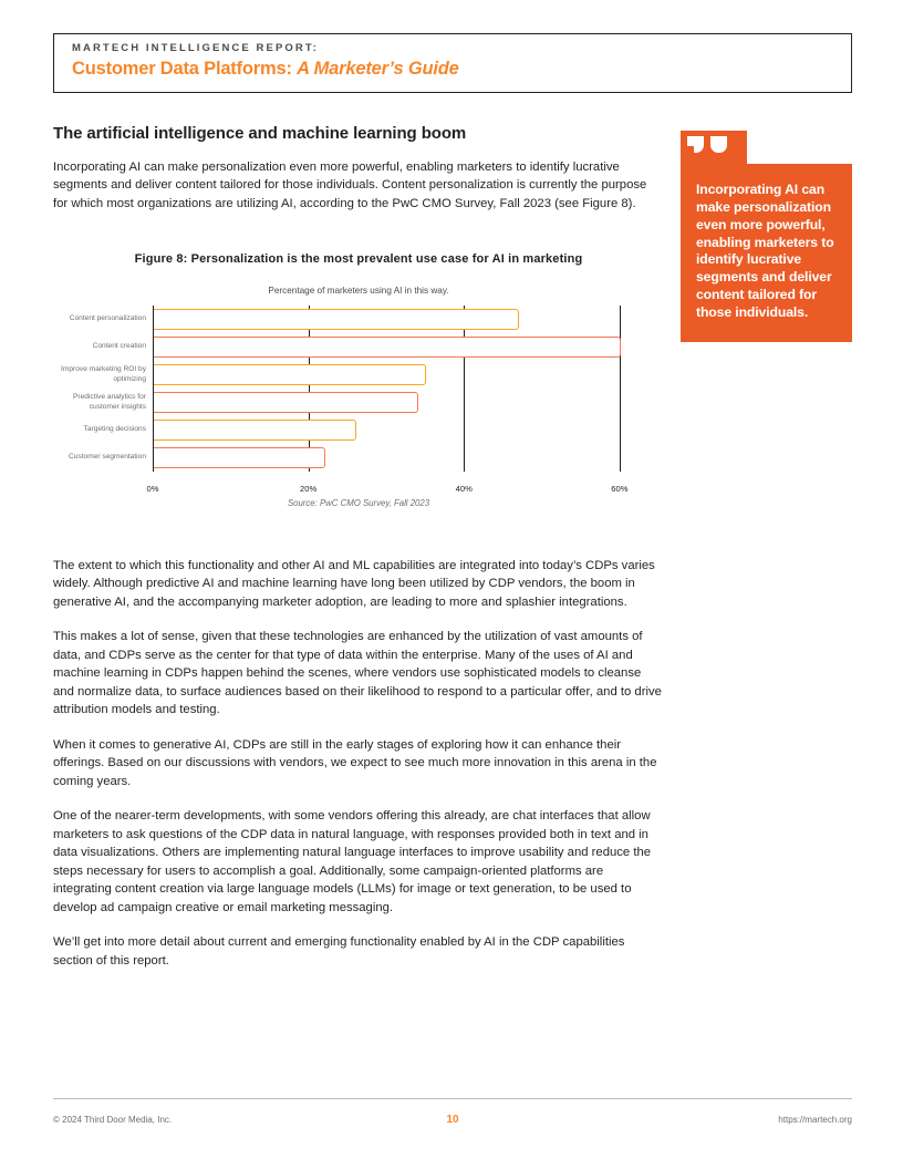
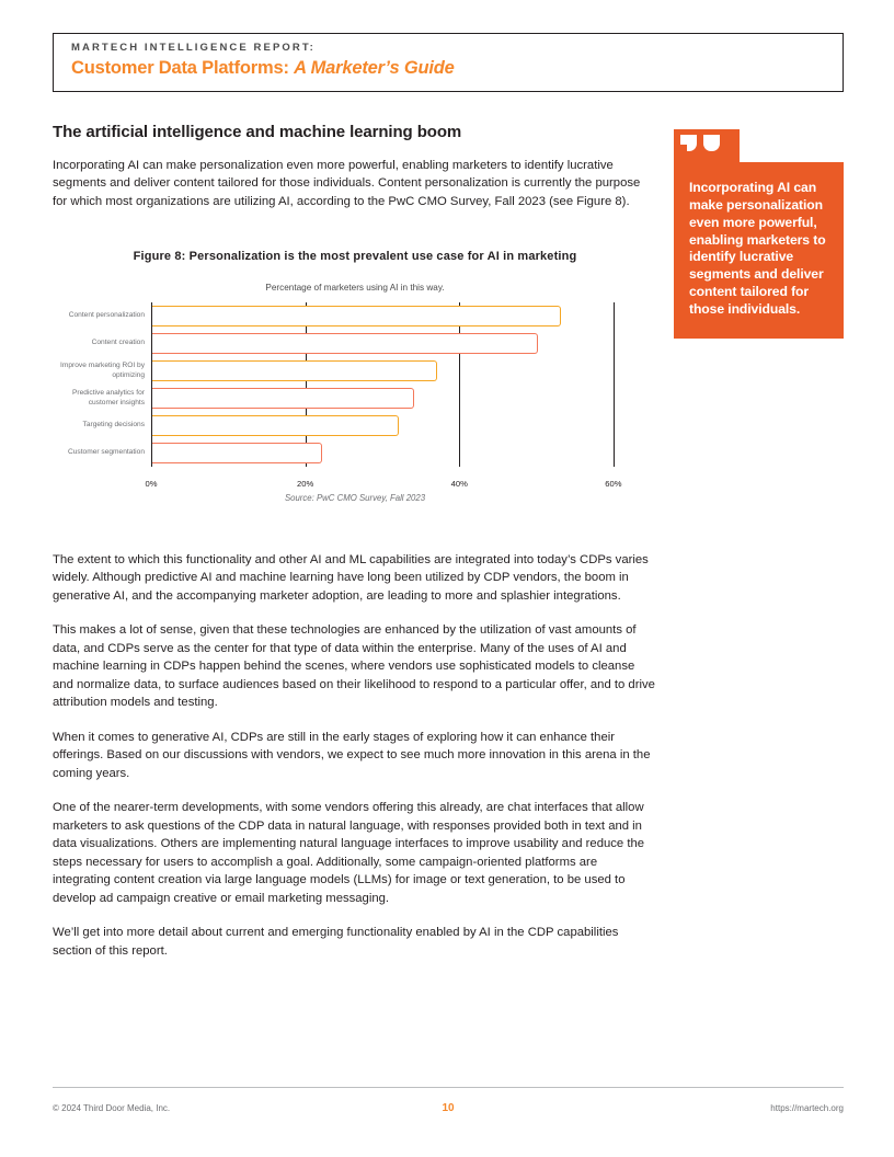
Content personalization: 47% -> 53%
Content creation: 60% -> 50%
Improve marketing ROI by optimizing: 35% -> 37%
Targeting decisions: 26% -> 32%
